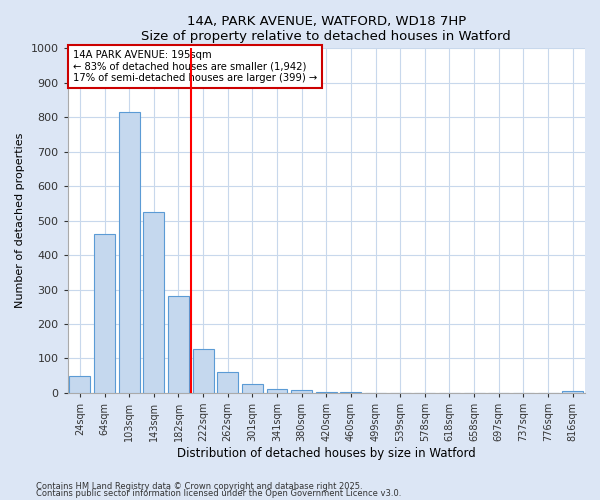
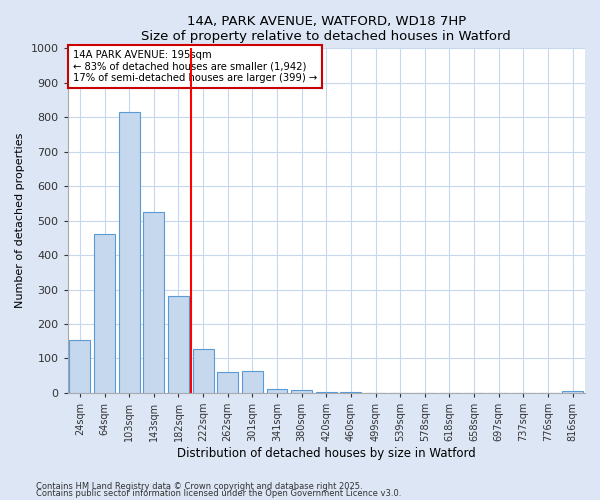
24sqm: 50 -> 155
301sqm: 25 -> 65
